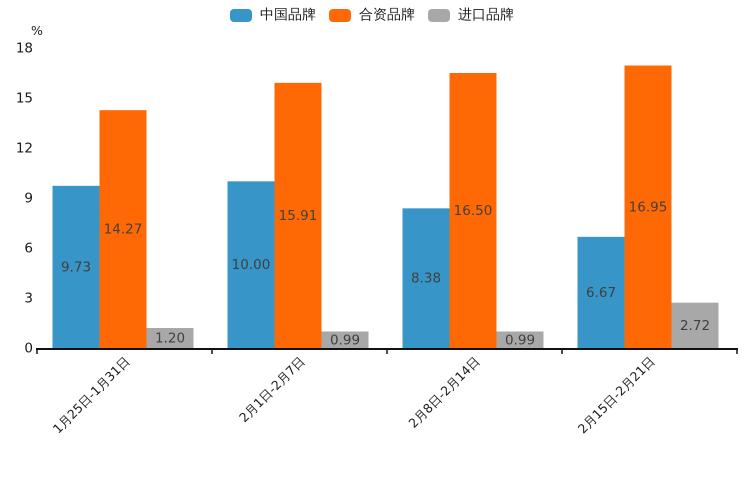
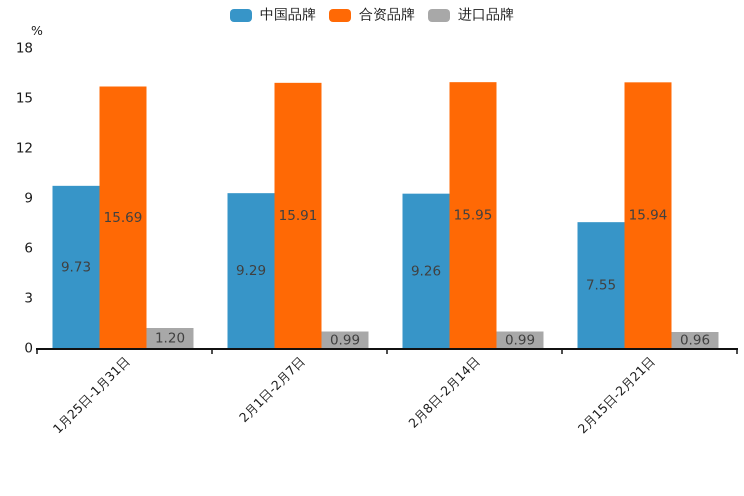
合资品牌/1月25日-1月31日: 14.27 -> 15.69
中国品牌/2月1日-2月7日: 10.00 -> 9.29
中国品牌/2月8日-2月14日: 8.38 -> 9.26
合资品牌/2月8日-2月14日: 16.50 -> 15.95
中国品牌/2月15日-2月21日: 6.67 -> 7.55
合资品牌/2月15日-2月21日: 16.95 -> 15.94
进口品牌/2月15日-2月21日: 2.72 -> 0.96
